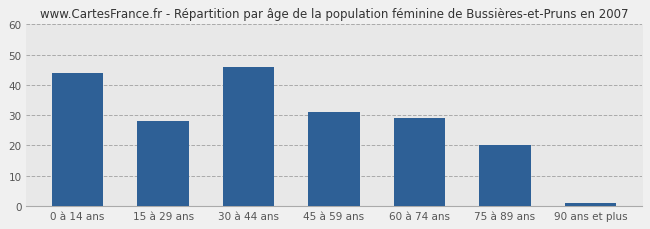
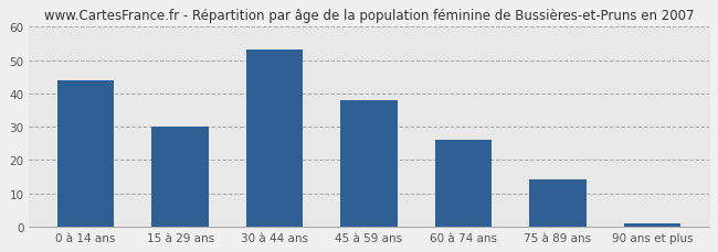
15 à 29 ans: 28 -> 30
30 à 44 ans: 46 -> 53
45 à 59 ans: 31 -> 38
60 à 74 ans: 29 -> 26
75 à 89 ans: 20 -> 14
